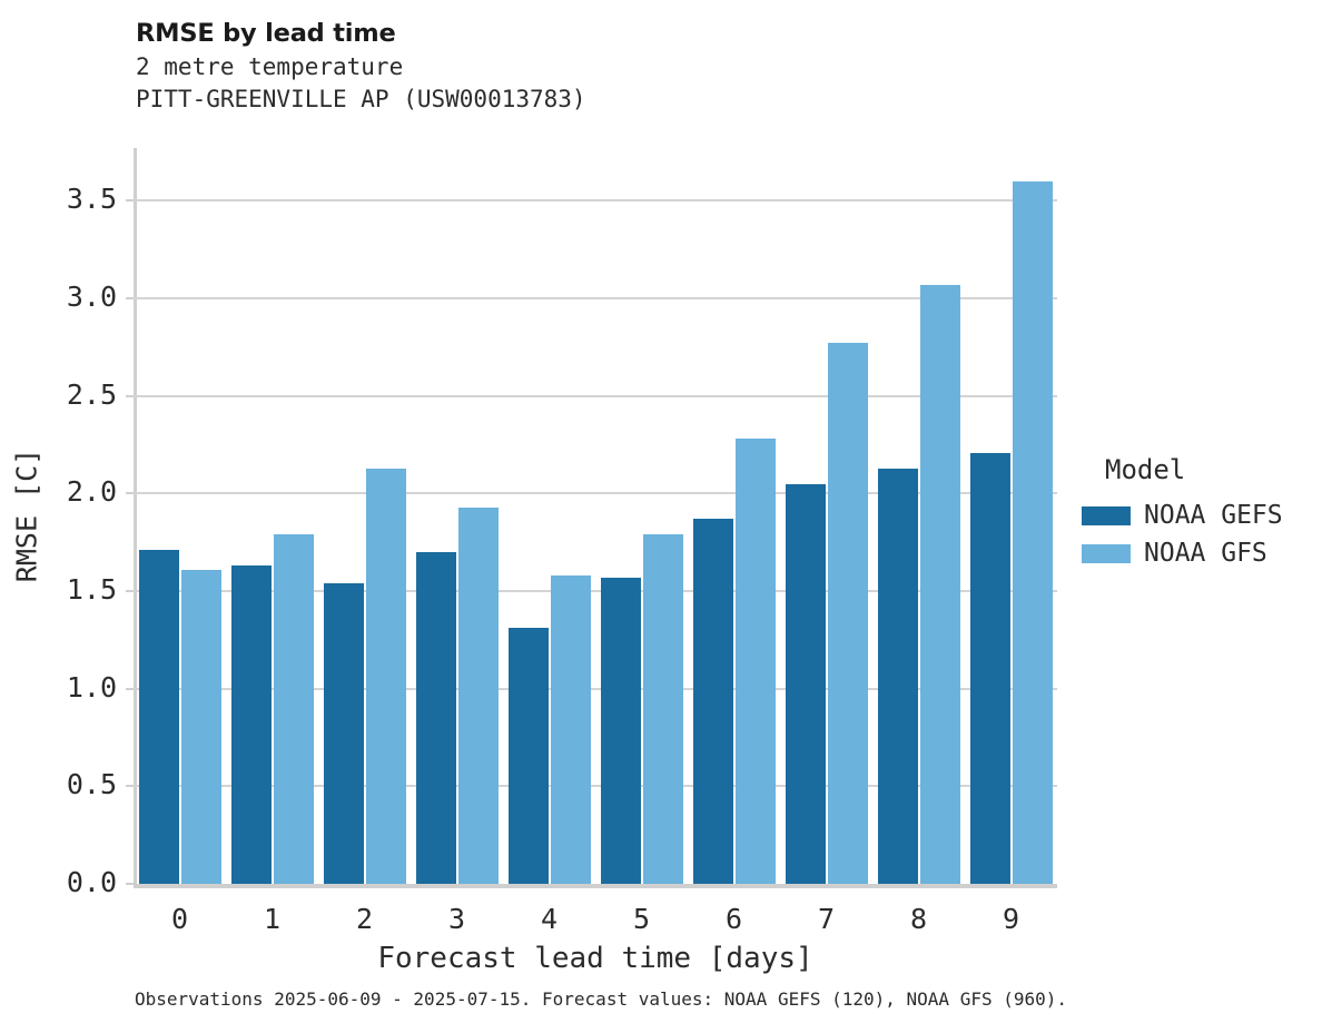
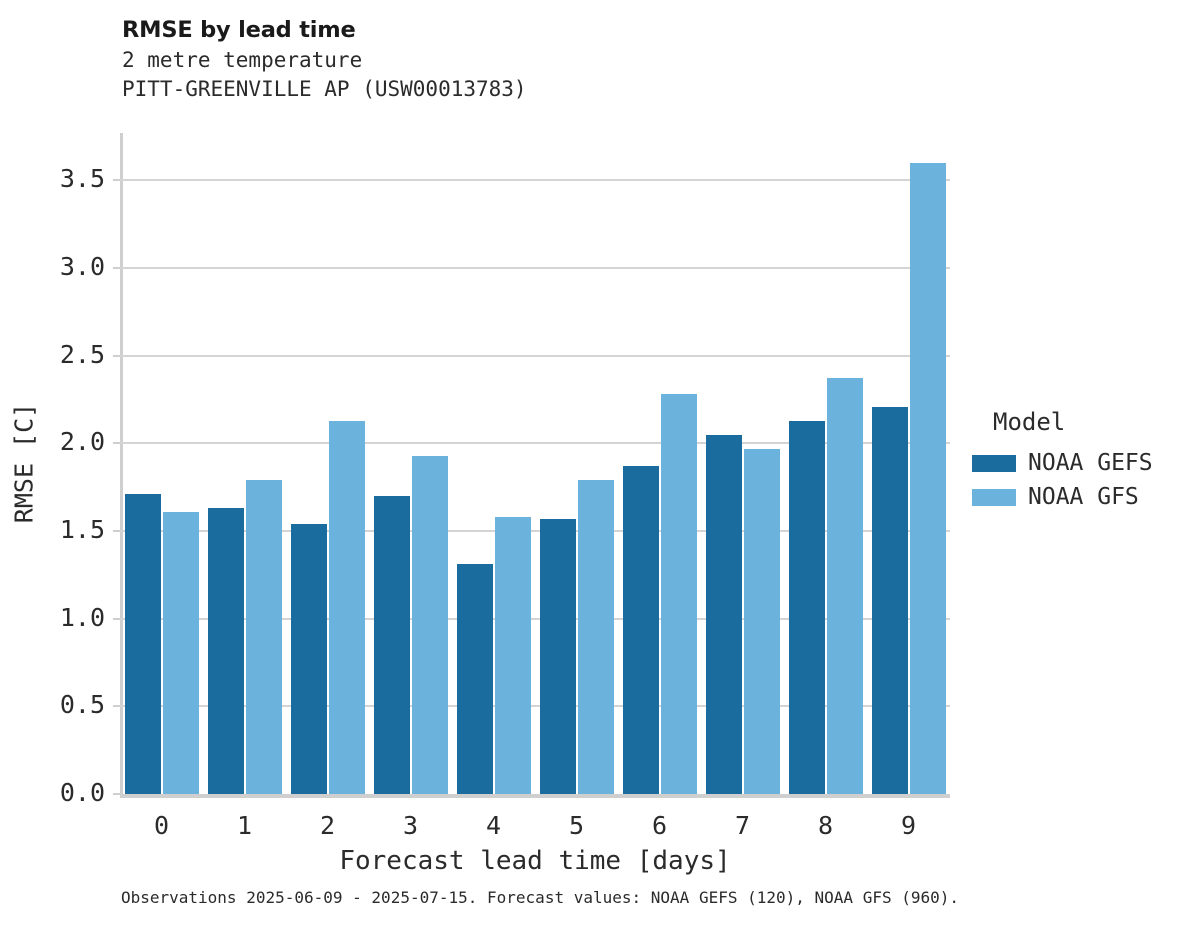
NOAA GFS/7: 2.77 -> 1.97
NOAA GFS/8: 3.07 -> 2.37
